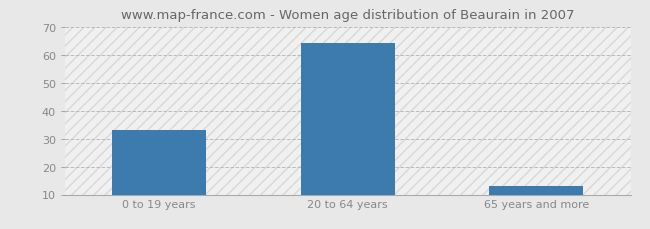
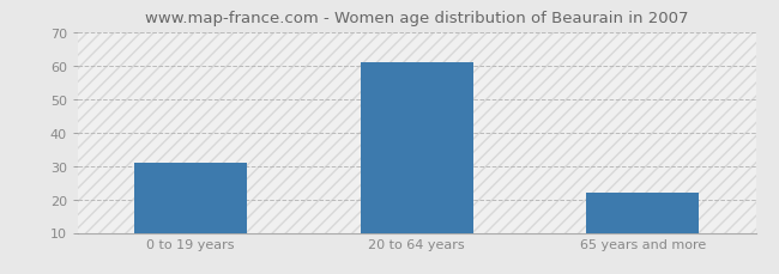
0 to 19 years: 33 -> 31
20 to 64 years: 64 -> 61
65 years and more: 13 -> 22
